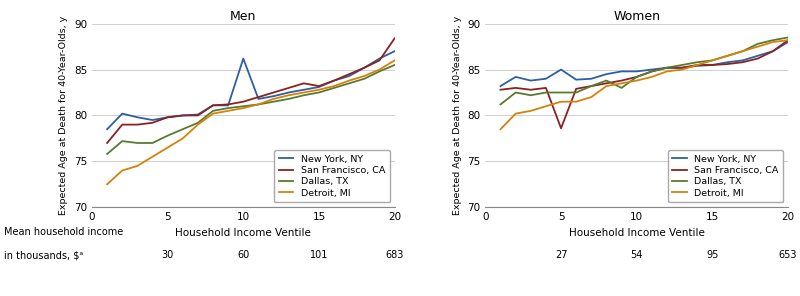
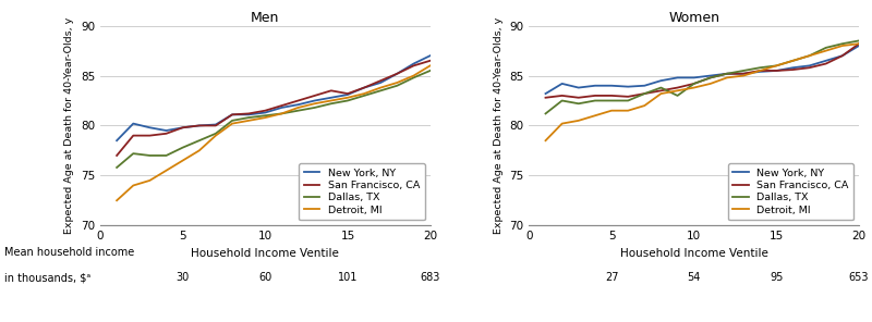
Men/New York, NY/10: 86.2 -> 81.3
Men/San Francisco, CA/20: 88.4 -> 86.5
Women/New York, NY/5: 85.0 -> 84.0
Women/San Francisco, CA/5: 78.6 -> 83.0
